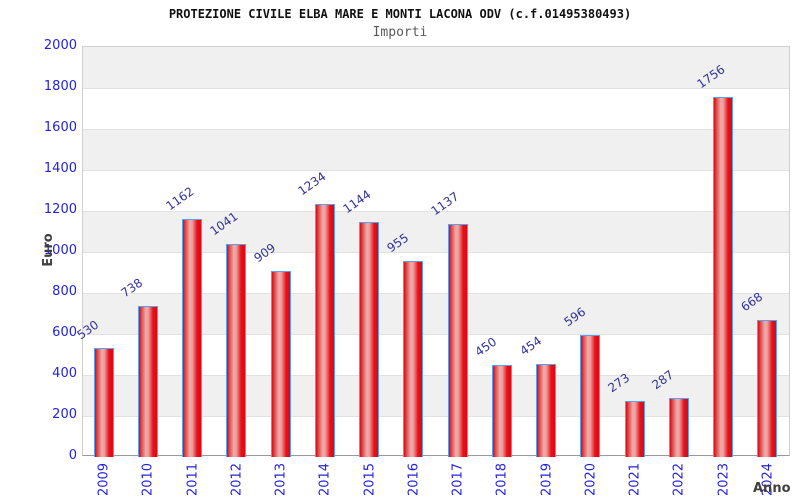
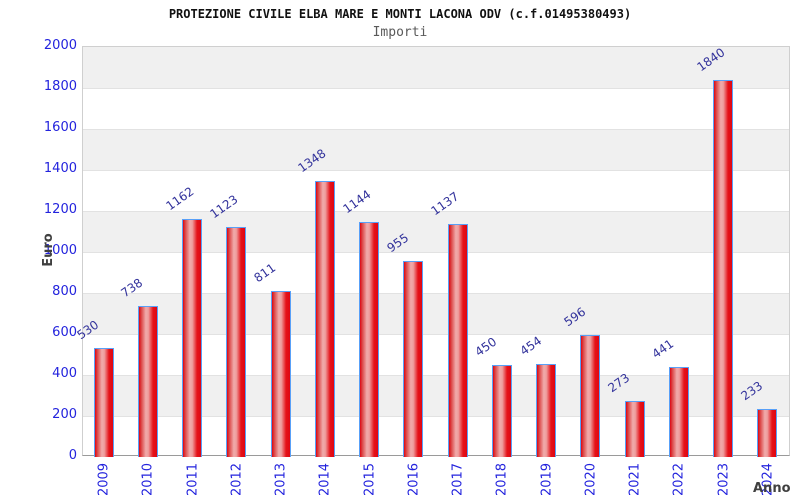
2012: 1041 -> 1123
2013: 909 -> 811
2014: 1234 -> 1348
2022: 287 -> 441
2023: 1756 -> 1840
2024: 668 -> 233
